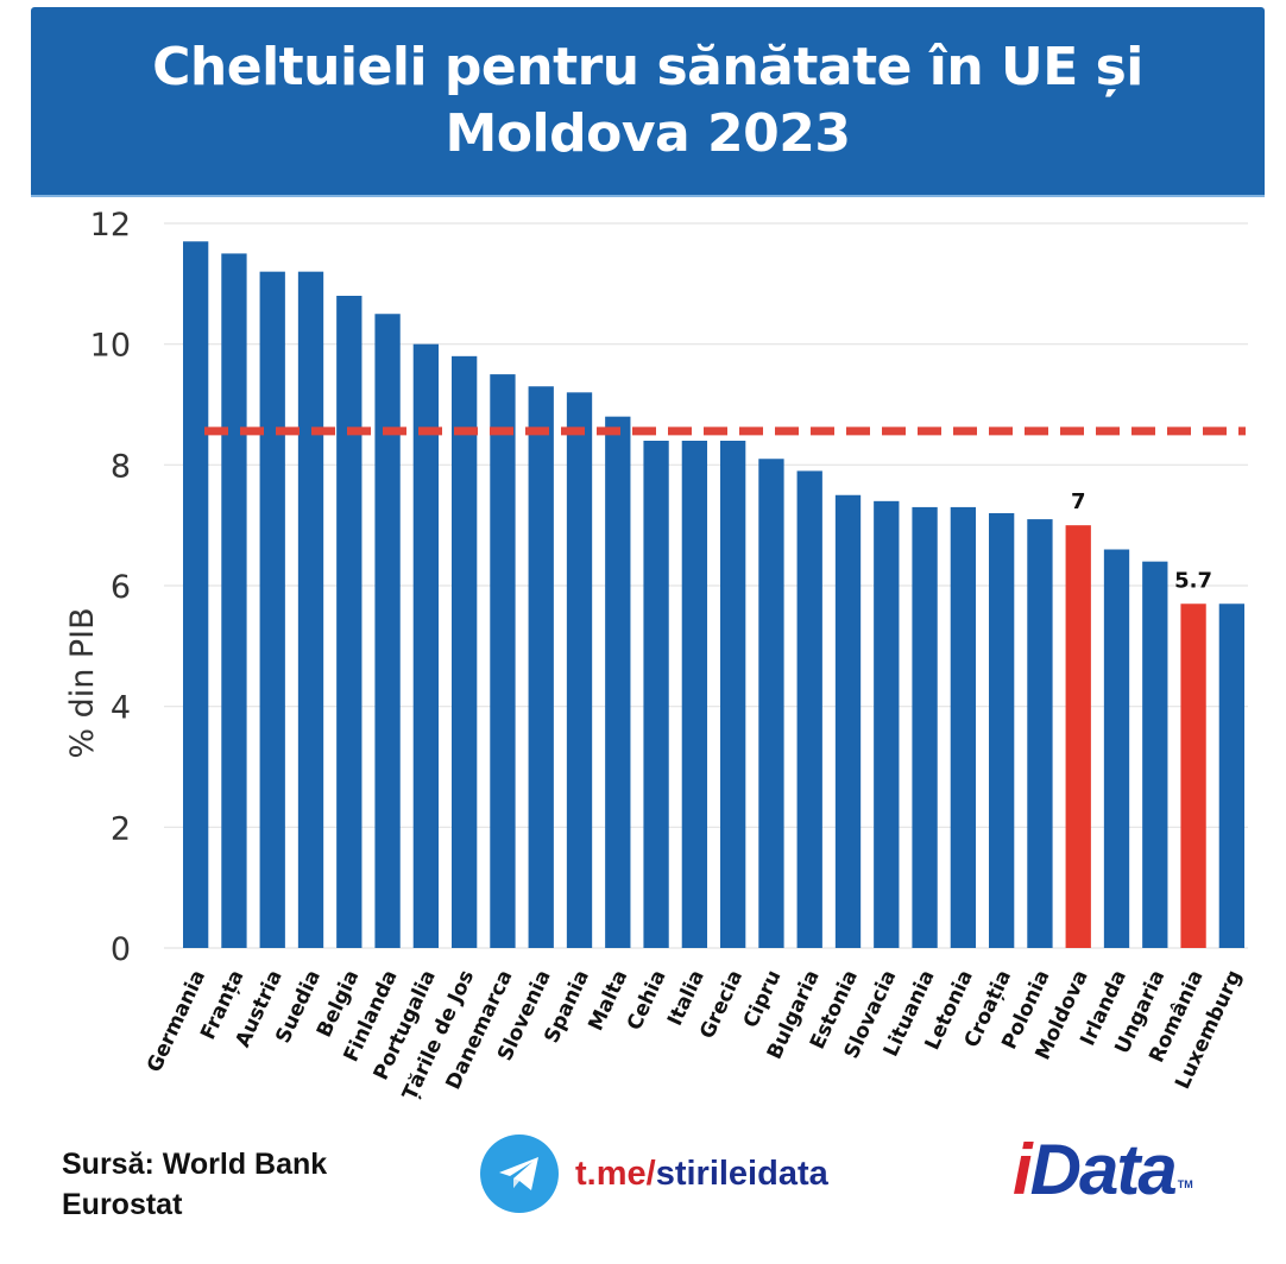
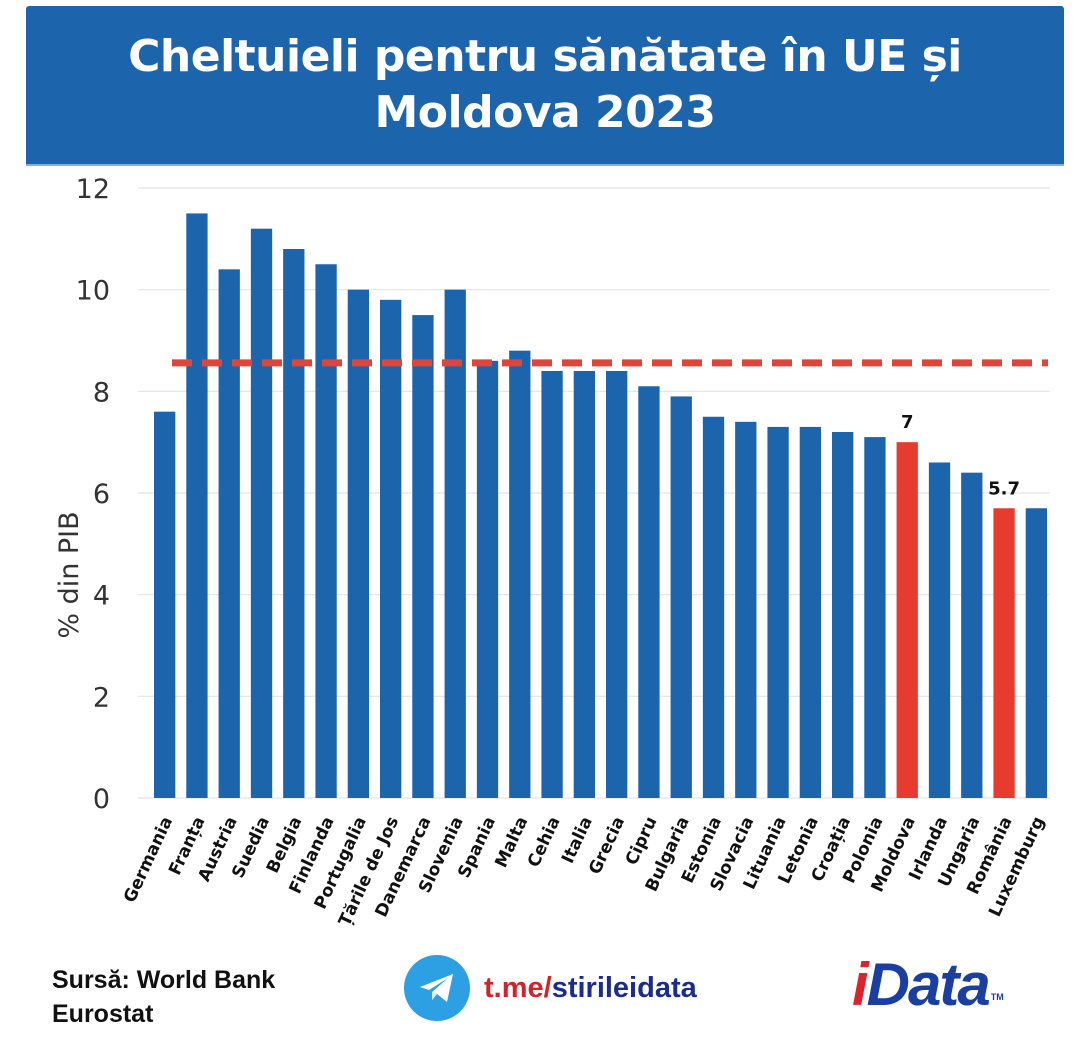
Germania: 11.7 -> 7.6
Austria: 11.2 -> 10.4
Slovenia: 9.3 -> 10.0
Spania: 9.2 -> 8.6
